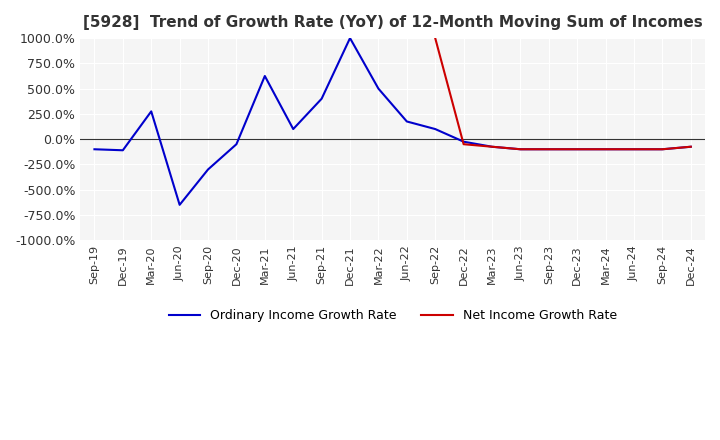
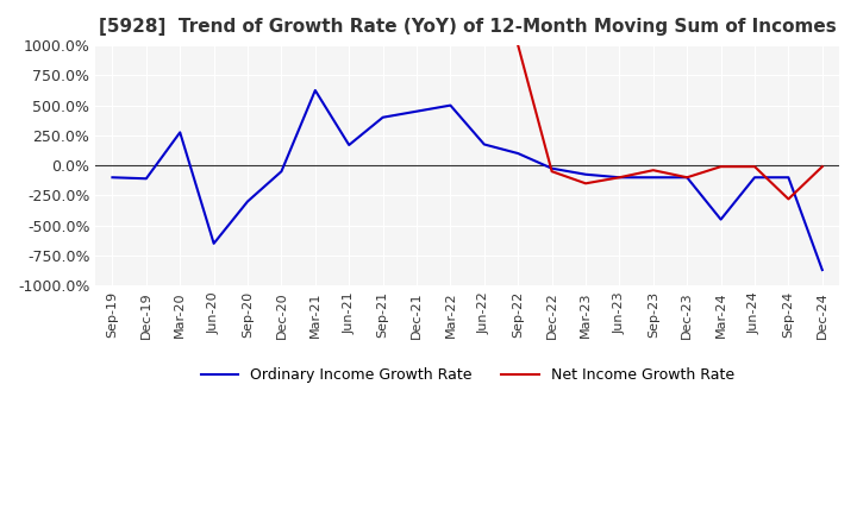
Ordinary Income Growth Rate/Jun-21: 100% -> 170%
Ordinary Income Growth Rate/Dec-21: 1000% -> 450%
Net Income Growth Rate/Mar-23: -80% -> -150%
Net Income Growth Rate/Sep-23: -100% -> -40%
Ordinary Income Growth Rate/Mar-24: -100% -> -450%
Net Income Growth Rate/Mar-24: -100% -> -10%
Net Income Growth Rate/Jun-24: -100% -> -10%
Net Income Growth Rate/Sep-24: -100% -> -280%
Ordinary Income Growth Rate/Dec-24: -80% -> -870%
Net Income Growth Rate/Dec-24: -80% -> -10%
